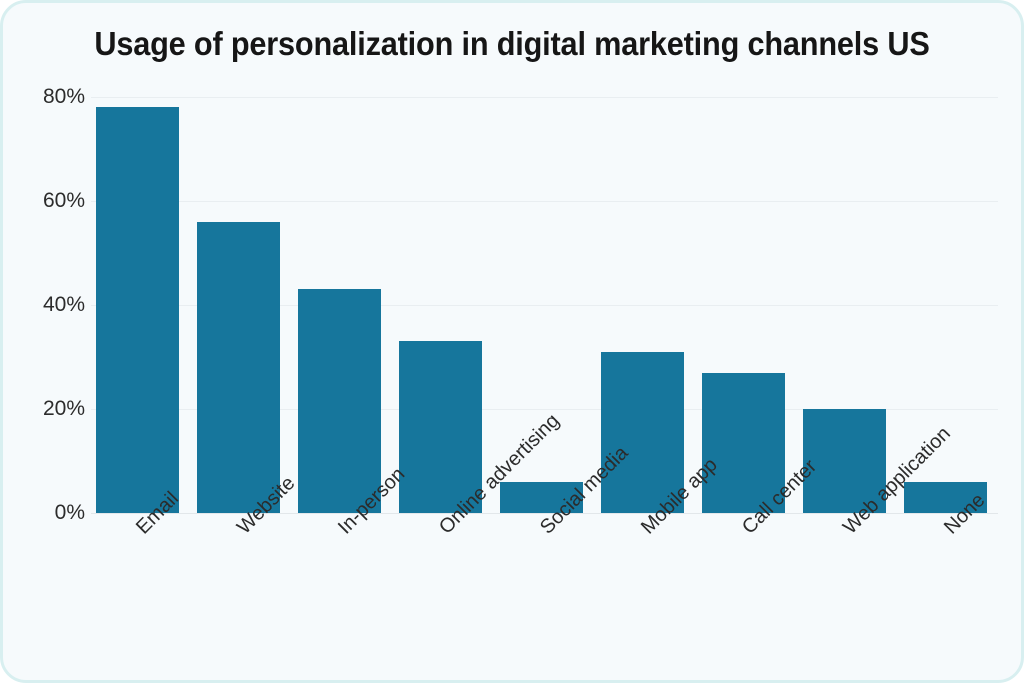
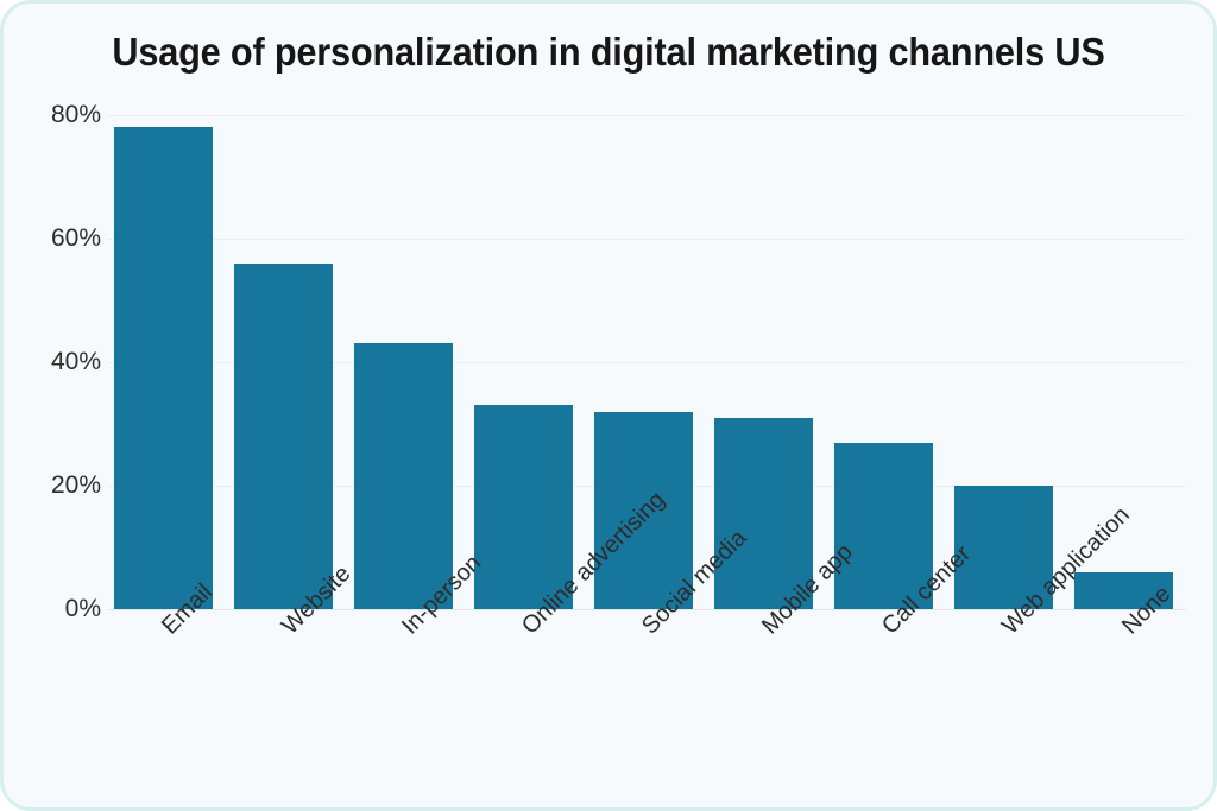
Social media: 6% -> 32%
